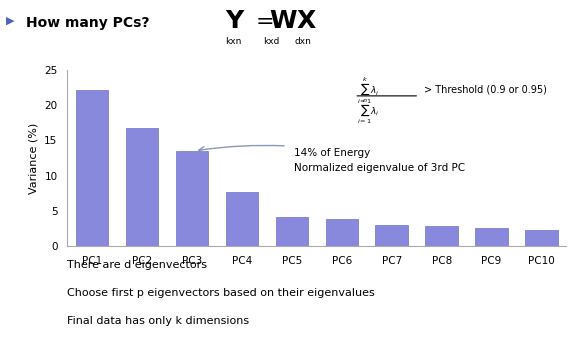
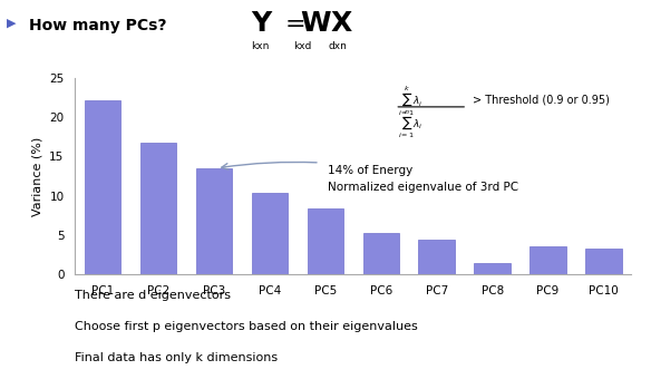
PC4: 7.6 -> 10.4
PC5: 4.1 -> 8.4
PC6: 3.8 -> 5.2
PC7: 3.0 -> 4.4
PC8: 2.8 -> 1.4
PC9: 2.5 -> 3.6
PC10: 2.3 -> 3.2
